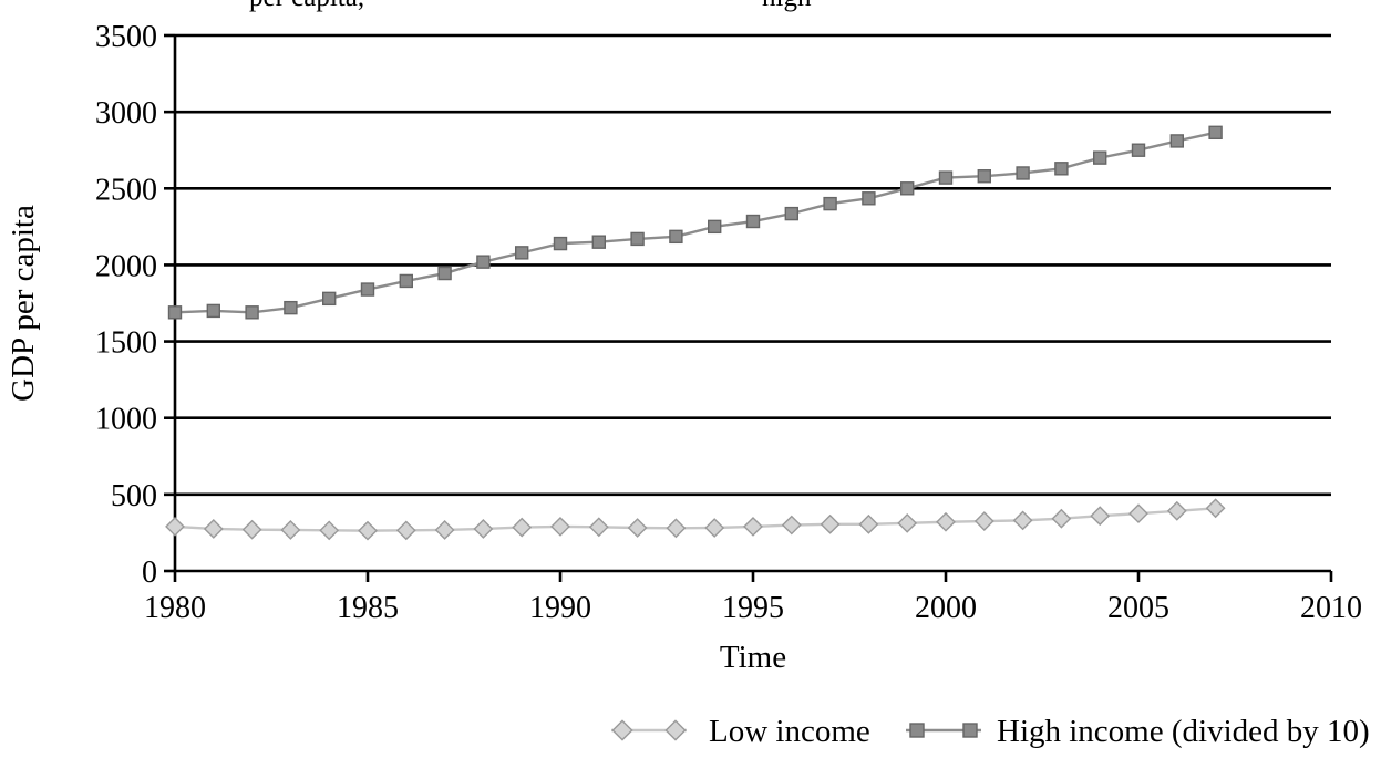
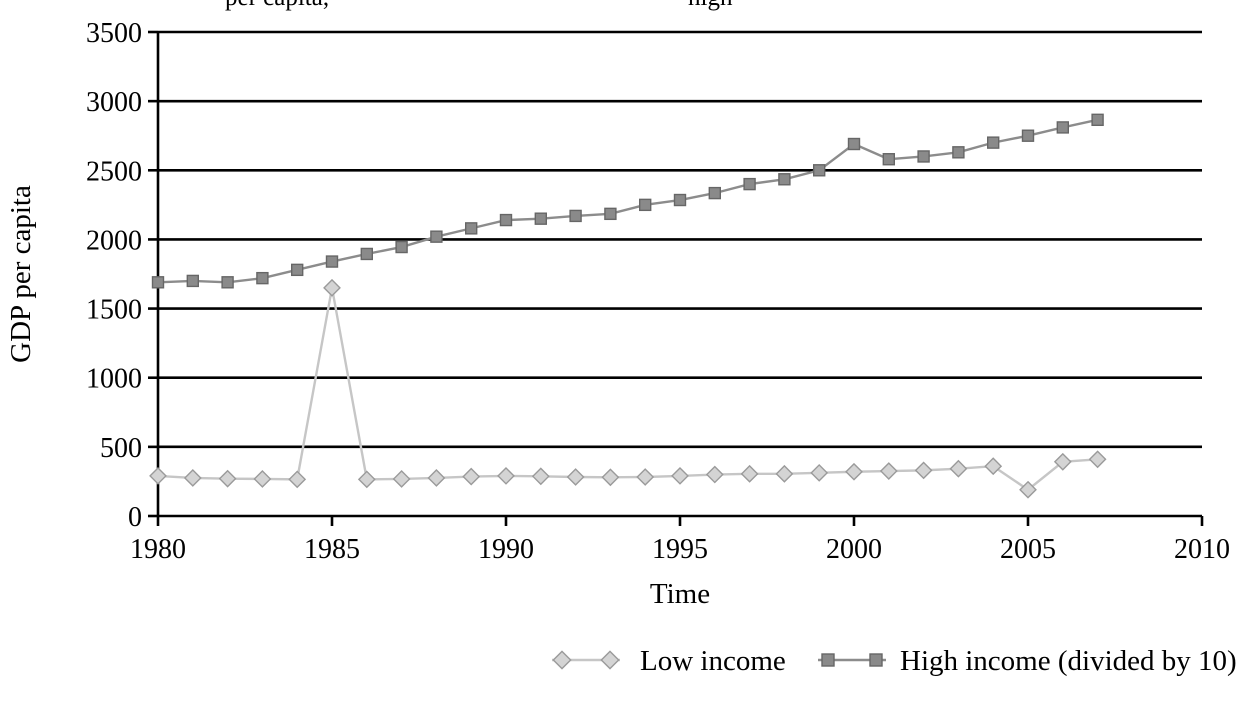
Low income/1985: 260 -> 1650
High income (divided by 10)/2000: 2570 -> 2690
Low income/2005: 380 -> 190
